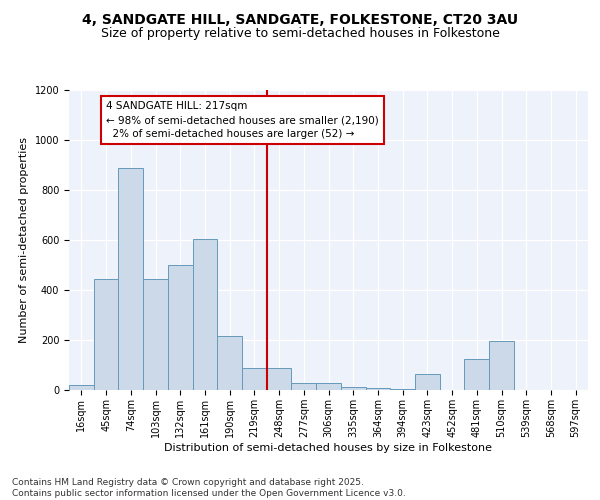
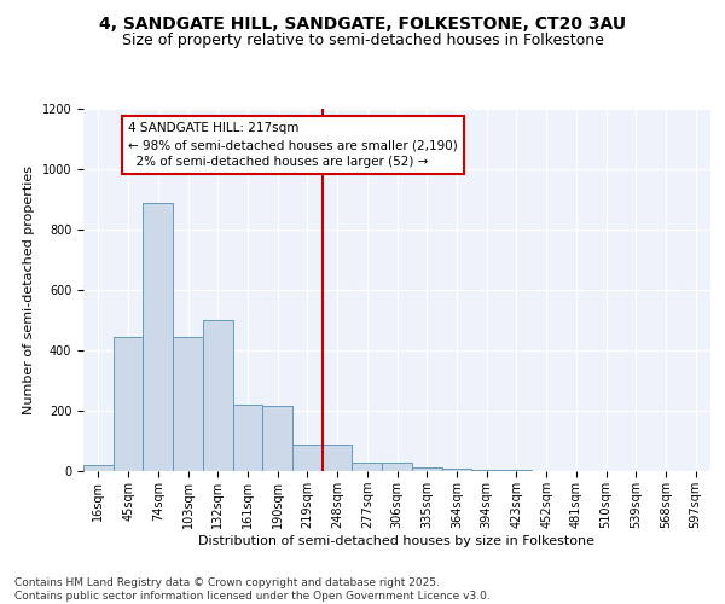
161sqm: 605 -> 220
423sqm: 65 -> 3
481sqm: 125 -> 1
510sqm: 195 -> 1
